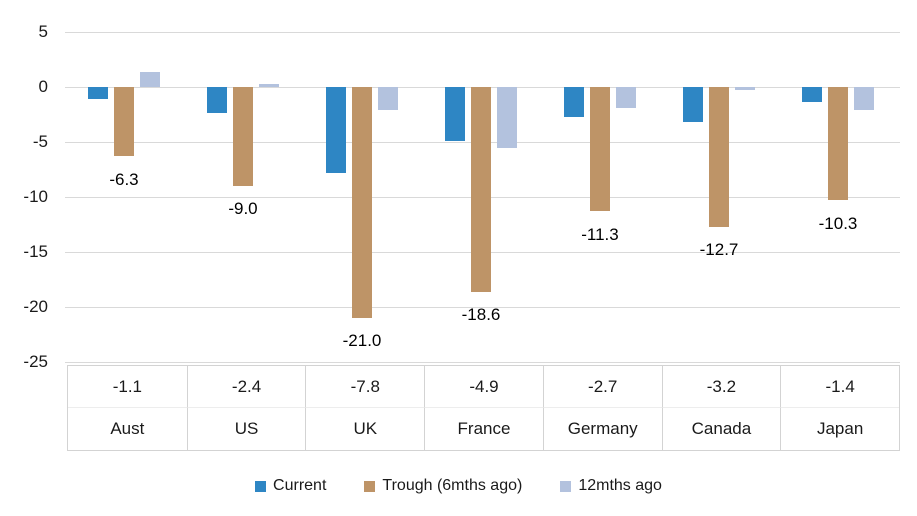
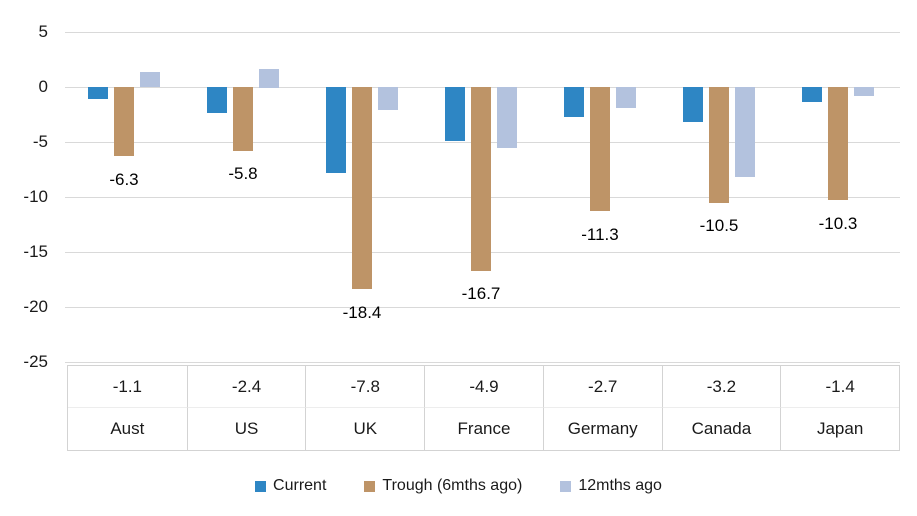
Trough (6mths ago)/US: -9.0 -> -5.8
12mths ago/US: 0.3 -> 1.7
Trough (6mths ago)/UK: -21.0 -> -18.4
Trough (6mths ago)/France: -18.6 -> -16.7
Trough (6mths ago)/Canada: -12.7 -> -10.5
12mths ago/Canada: -0.3 -> -8.2
12mths ago/Japan: -2.1 -> -0.8
